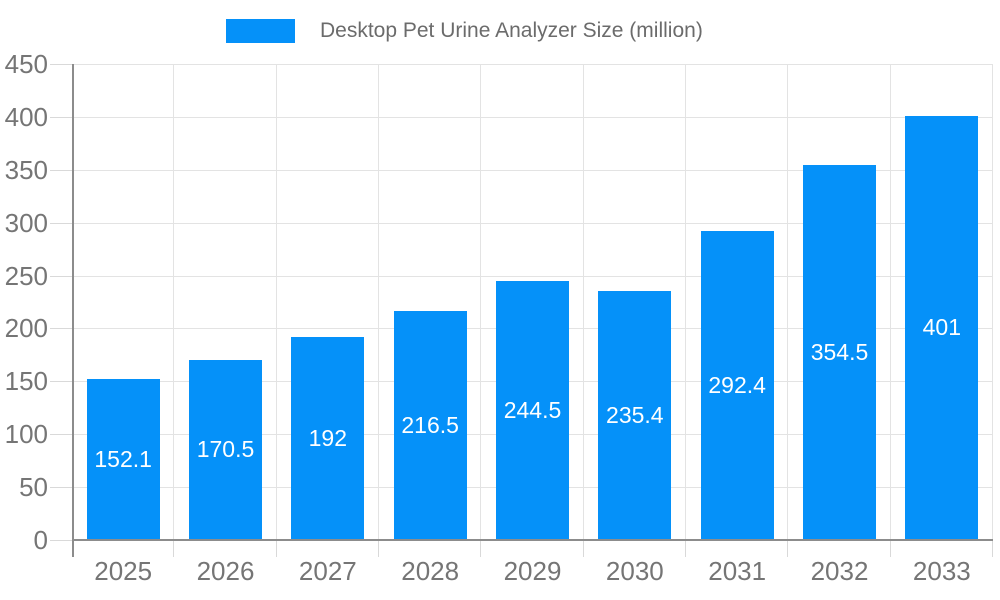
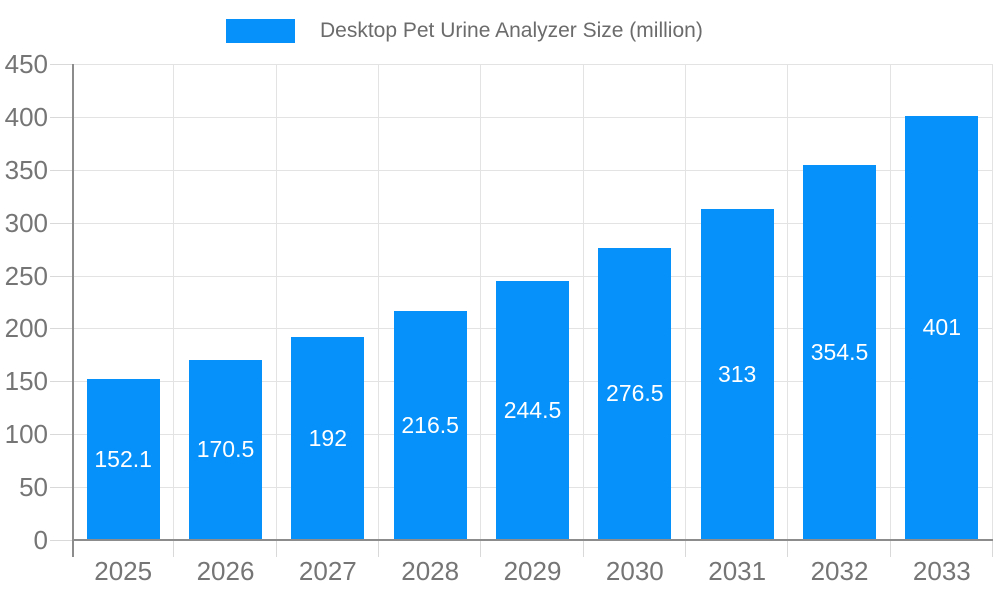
2030: 235.4 -> 276.5
2031: 292.4 -> 313
